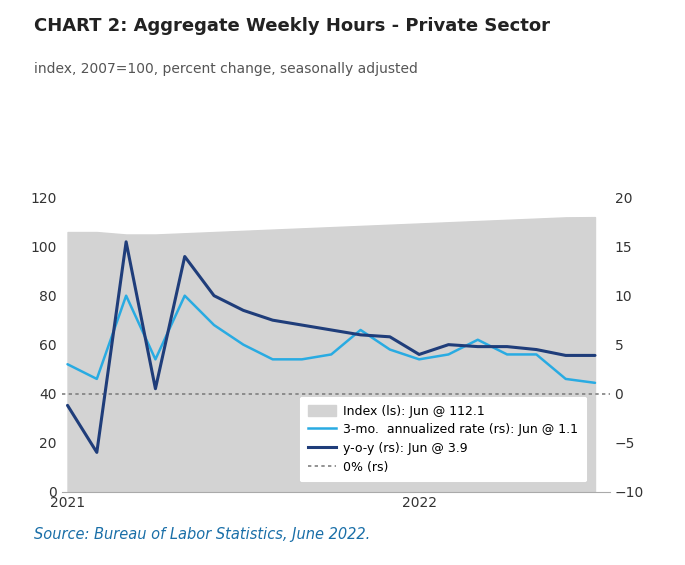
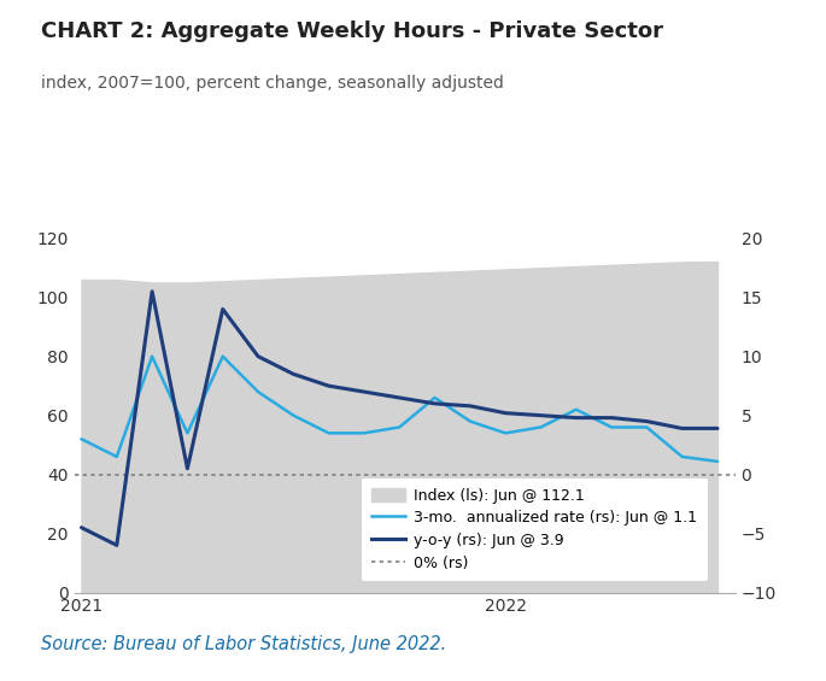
y-o-y (rs): Jun @ 3.9/2021: -1.2 -> -4.5
y-o-y (rs): Jun @ 3.9/2022: 4.0 -> 5.2
